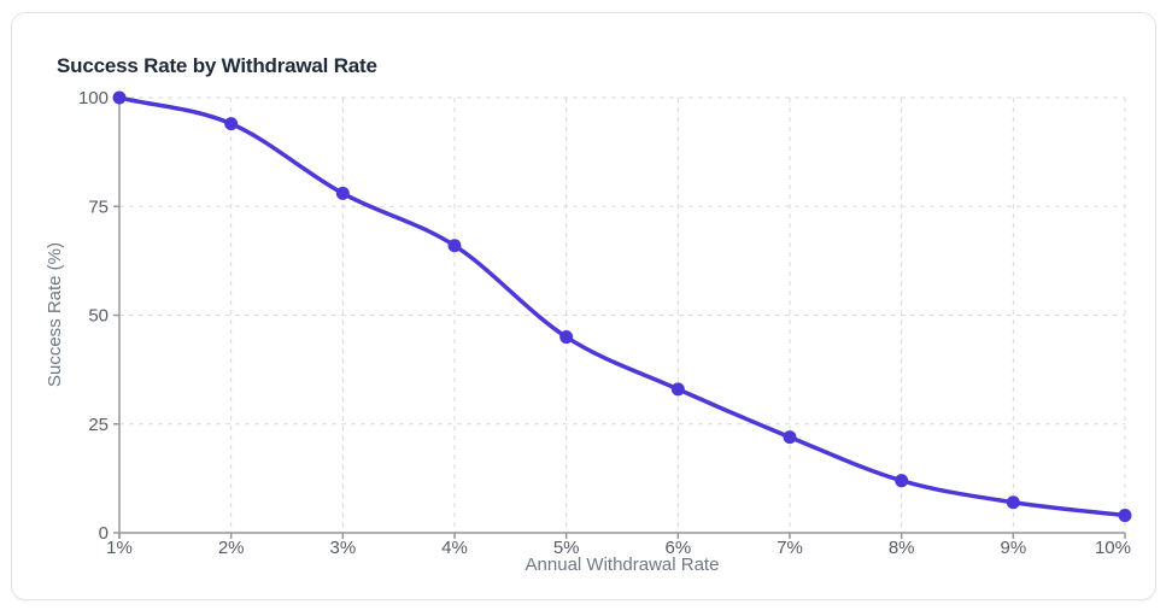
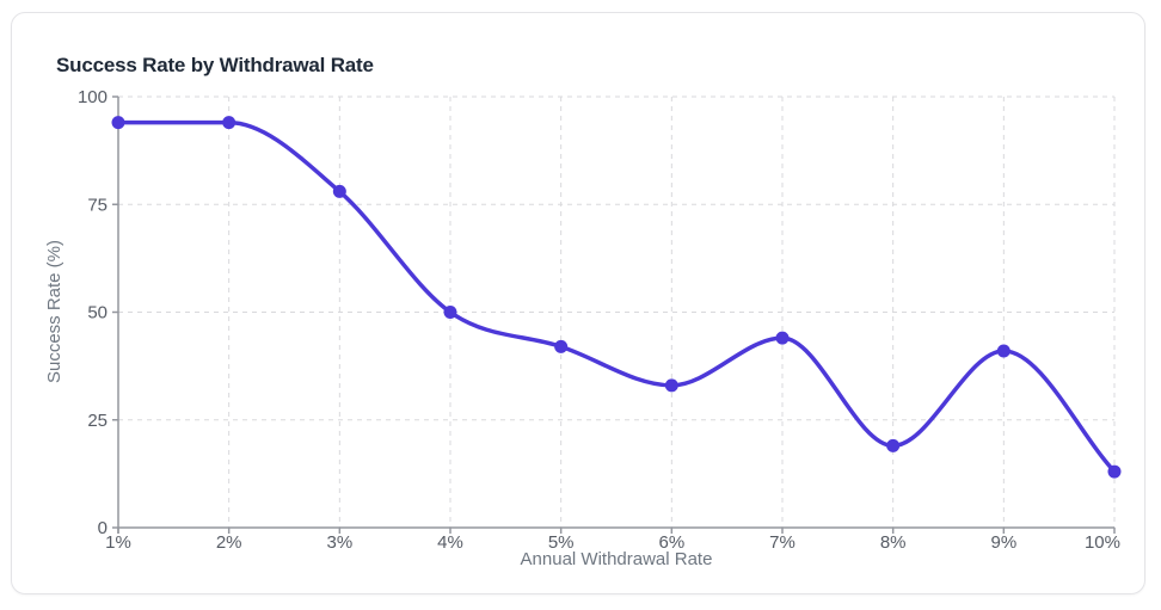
1%: 100 -> 94
4%: 66 -> 50
5%: 45 -> 42
7%: 22 -> 44
8%: 12 -> 19
9%: 7 -> 41
10%: 4 -> 13
